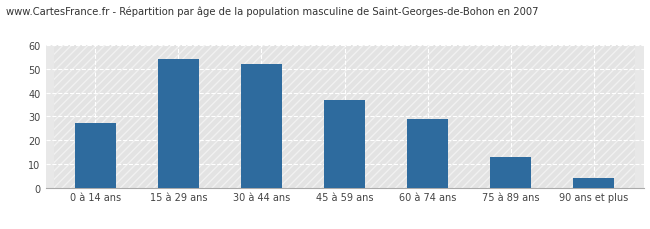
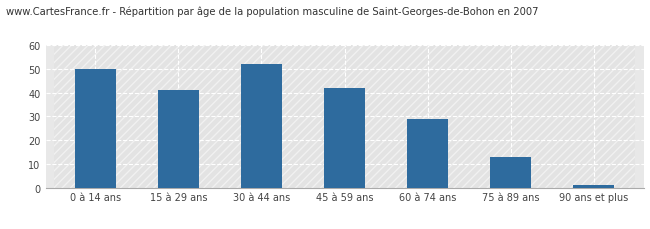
0 à 14 ans: 27 -> 50
15 à 29 ans: 54 -> 41
45 à 59 ans: 37 -> 42
90 ans et plus: 4 -> 1
